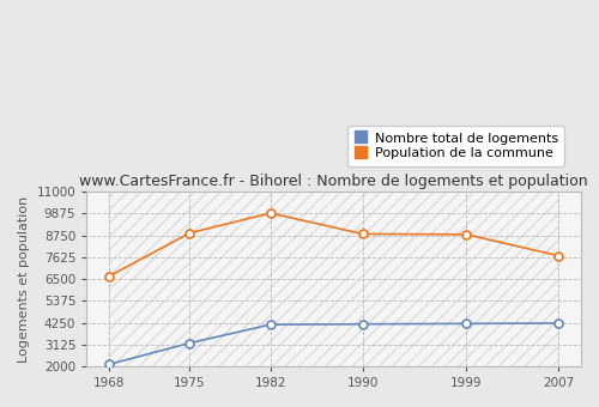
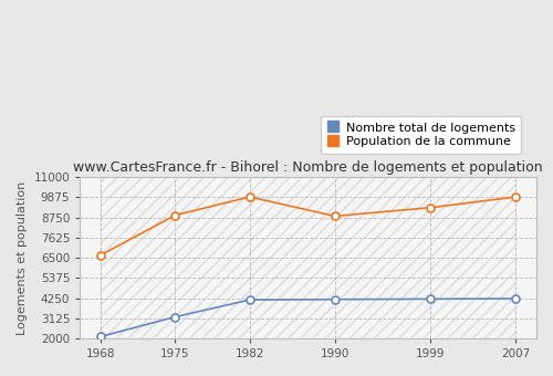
Population de la commune/1999: 8800 -> 9300
Population de la commune/2007: 7700 -> 9900
